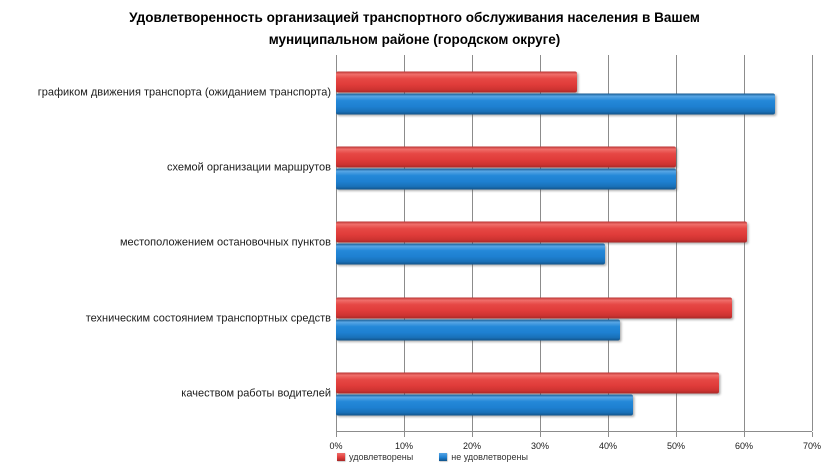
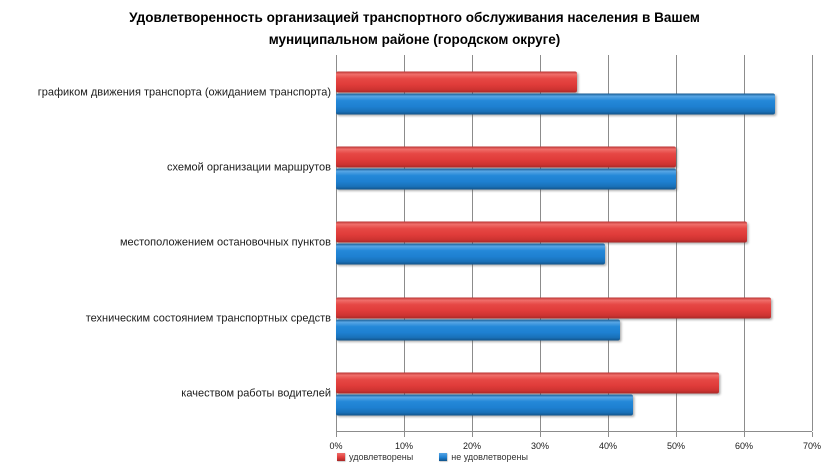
удовлетворены/техническим состоянием транспортных средств: 58% -> 64%
